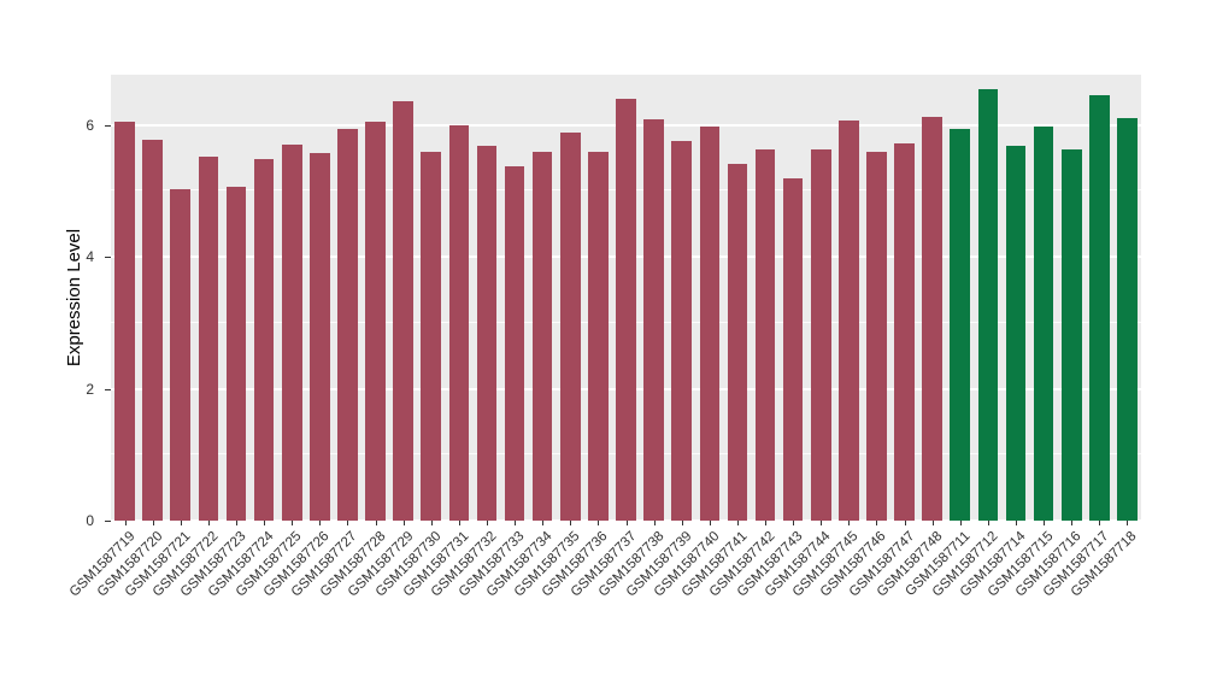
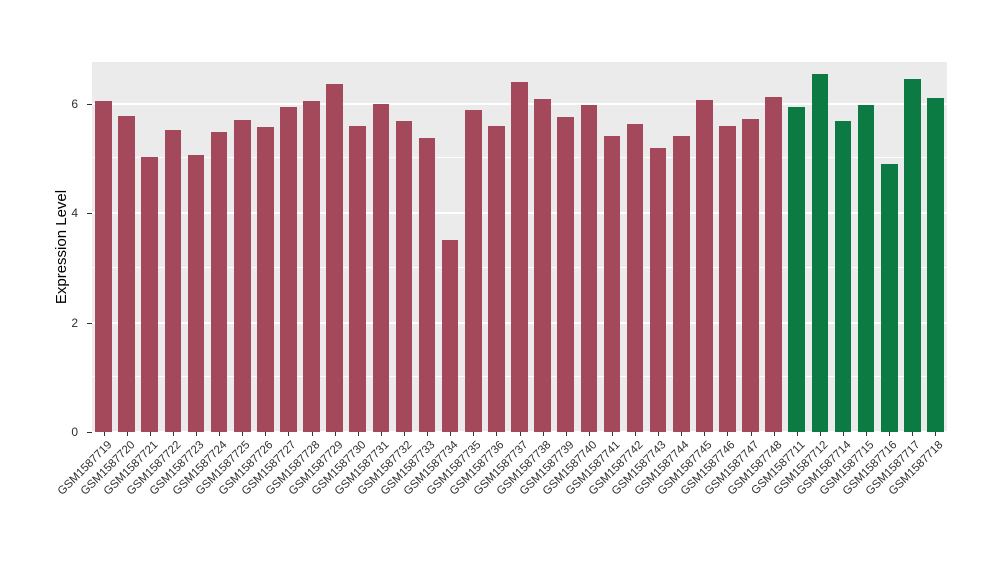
GSM1587734: 5.6 -> 3.5
GSM1587744: 5.6 -> 5.4
GSM1587716: 5.6 -> 4.9
